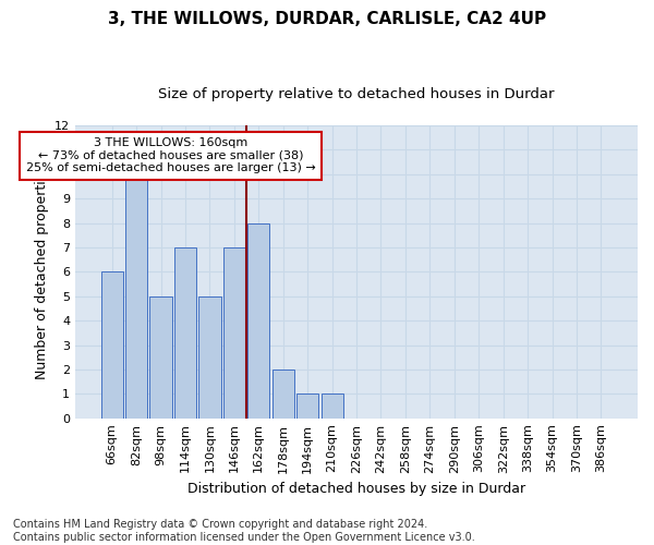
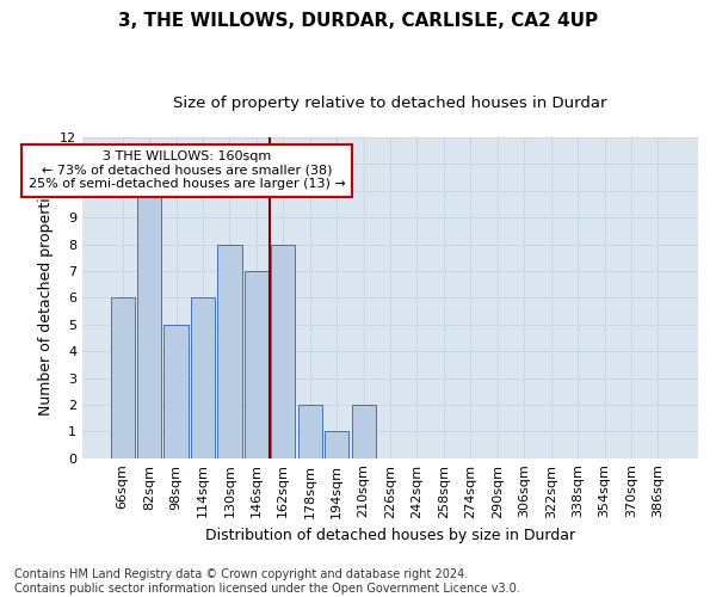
114sqm: 7 -> 6
130sqm: 5 -> 8
210sqm: 1 -> 2
